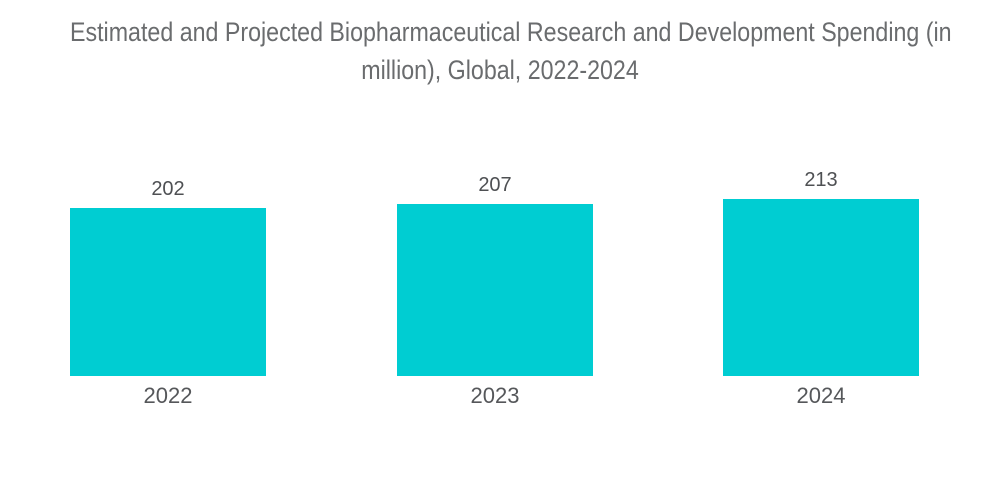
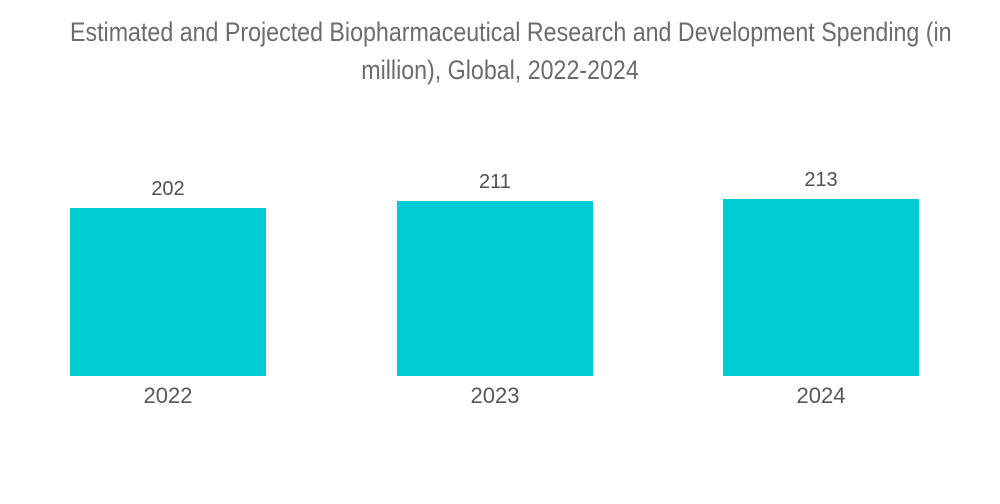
2023: 207 -> 211
